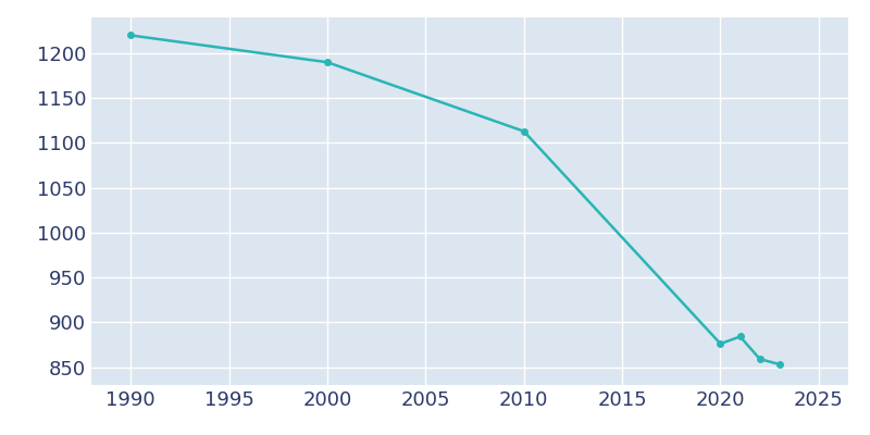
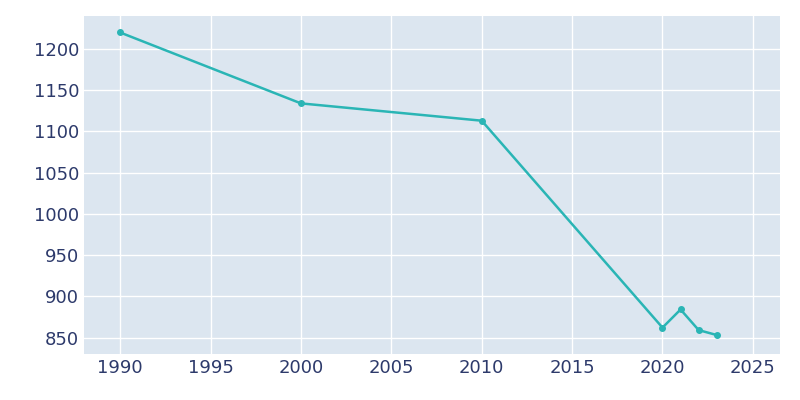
2000: 1190 -> 1134
2020: 876 -> 862
